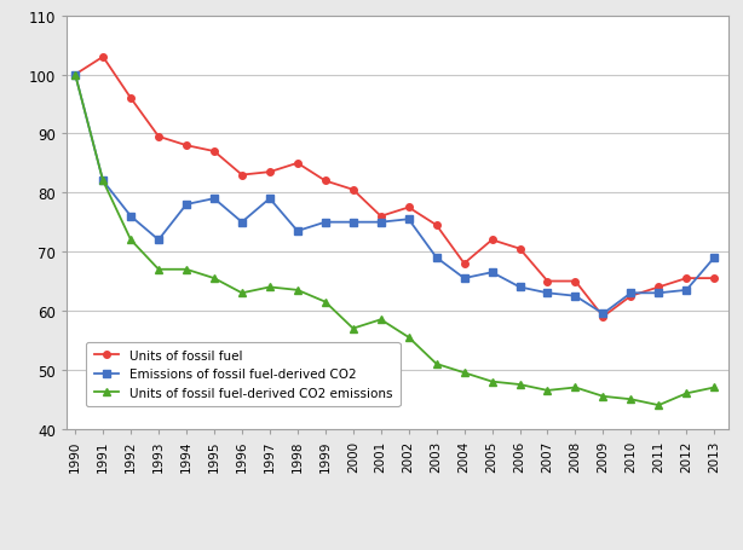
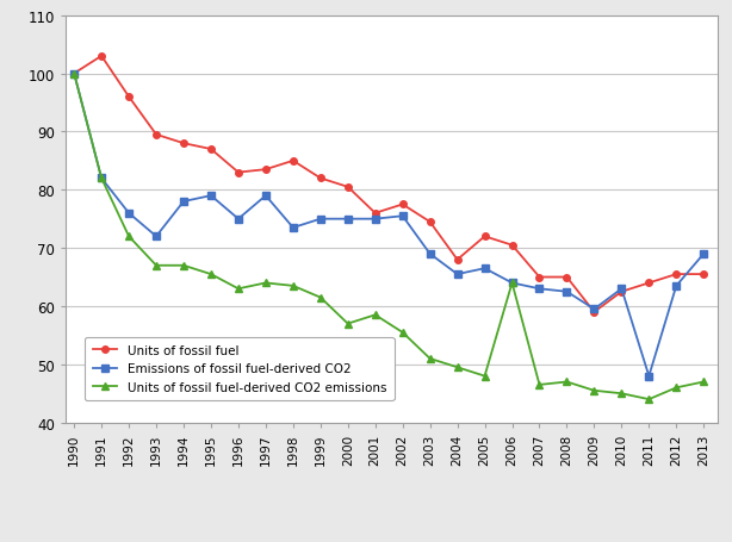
Units of fossil fuel-derived CO2 emissions/2006: 47.5 -> 64.0
Emissions of fossil fuel-derived CO2/2011: 63.0 -> 48.0
